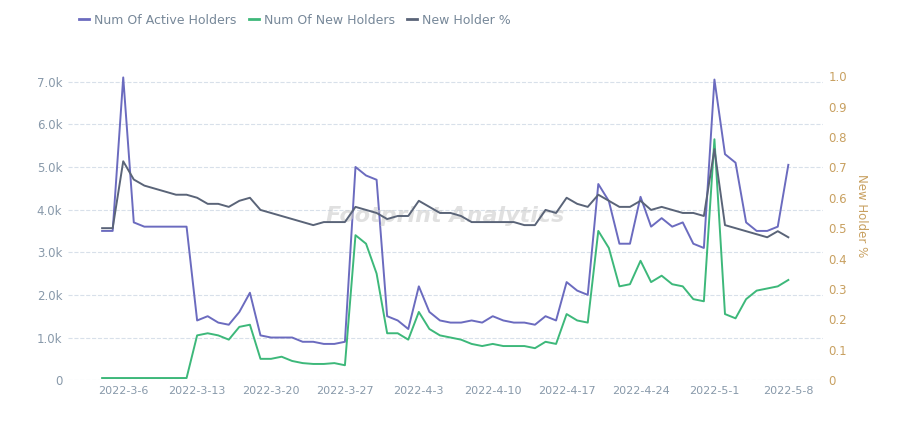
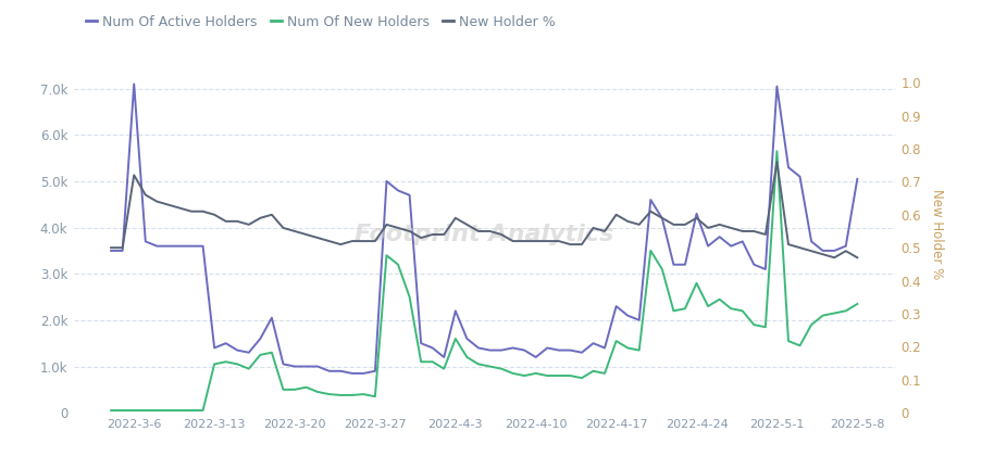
Num Of Active Holders/2022-4-10: 1.50k -> 1.20k
